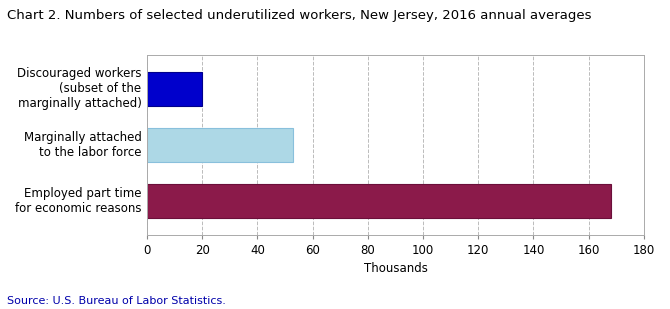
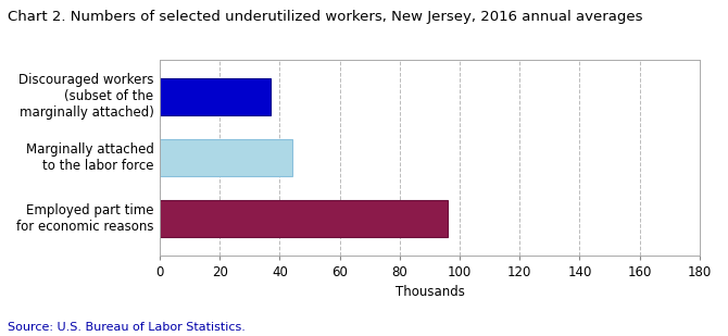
Discouraged workers (subset of the marginally attached): 20 -> 37
Marginally attached to the labor force: 53 -> 44
Employed part time for economic reasons: 168 -> 96
